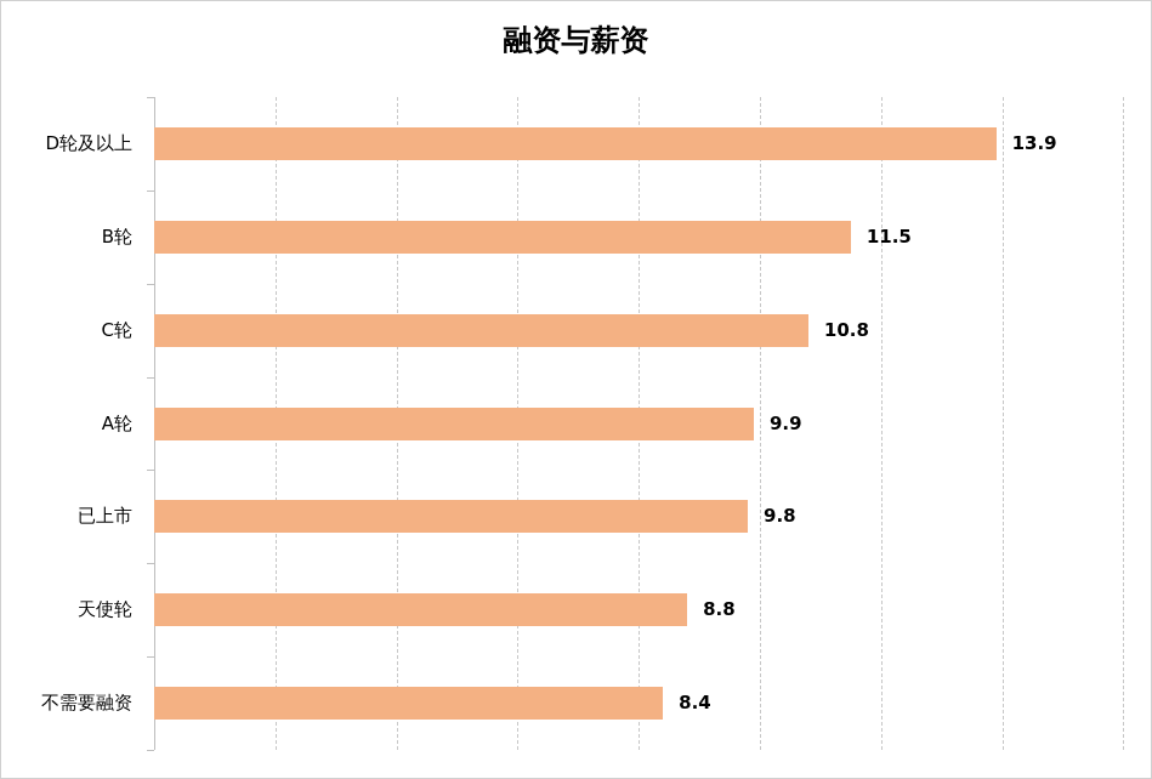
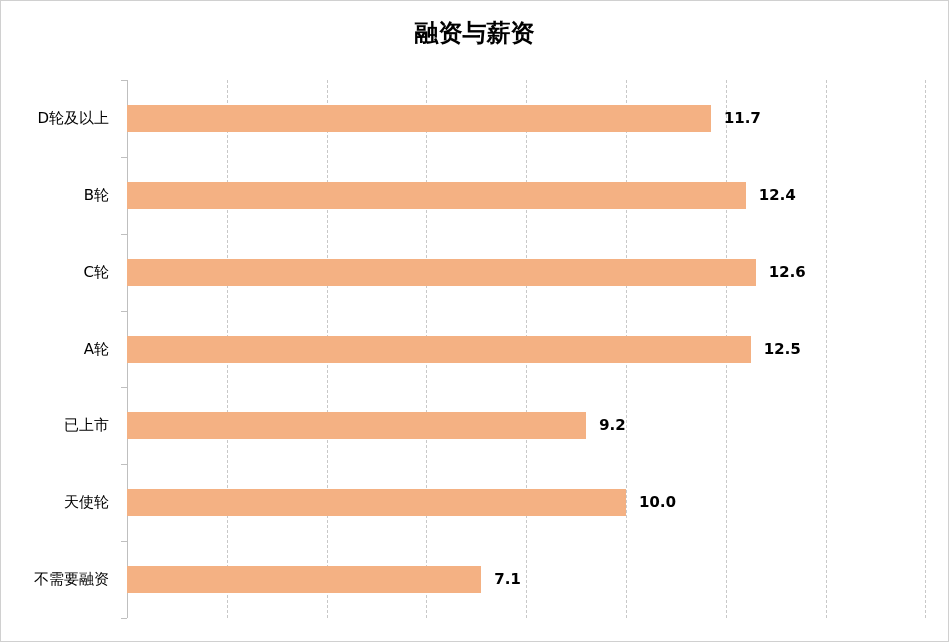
D轮及以上: 13.9 -> 11.7
B轮: 11.5 -> 12.4
C轮: 10.8 -> 12.6
A轮: 9.9 -> 12.5
已上市: 9.8 -> 9.2
天使轮: 8.8 -> 10.0
不需要融资: 8.4 -> 7.1
